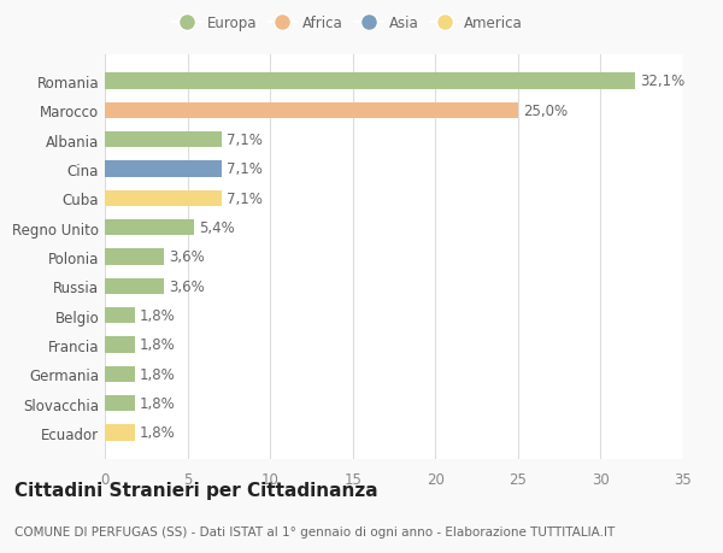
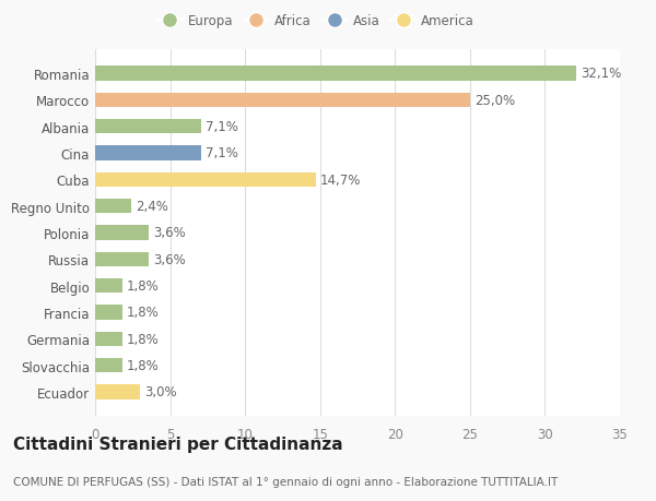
Cuba: 7,1% -> 14,7%
Regno Unito: 5,4% -> 2,4%
Ecuador: 1,8% -> 3,0%
